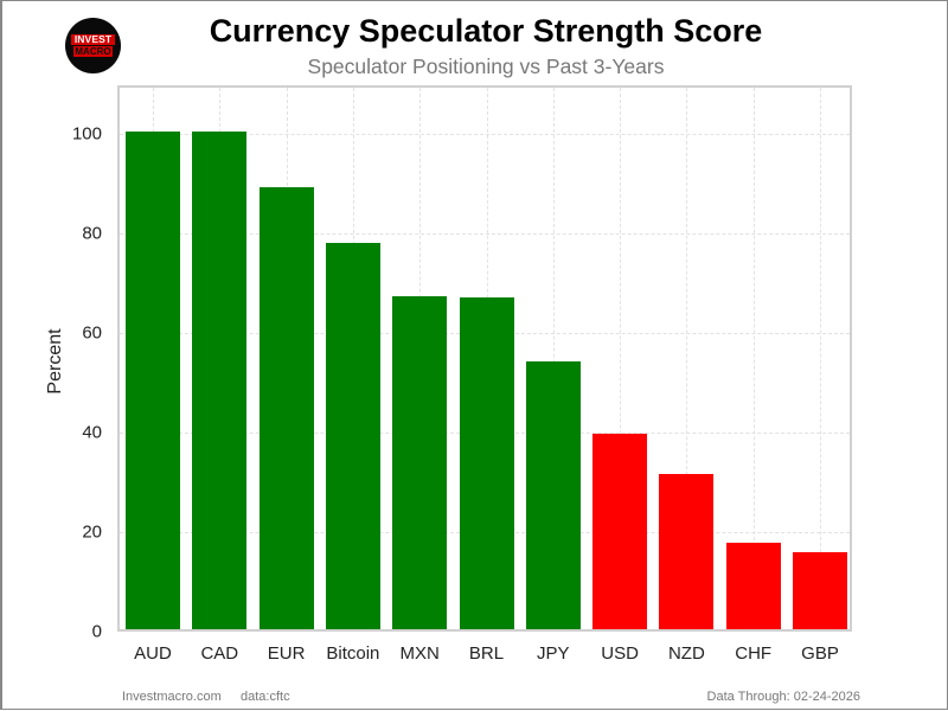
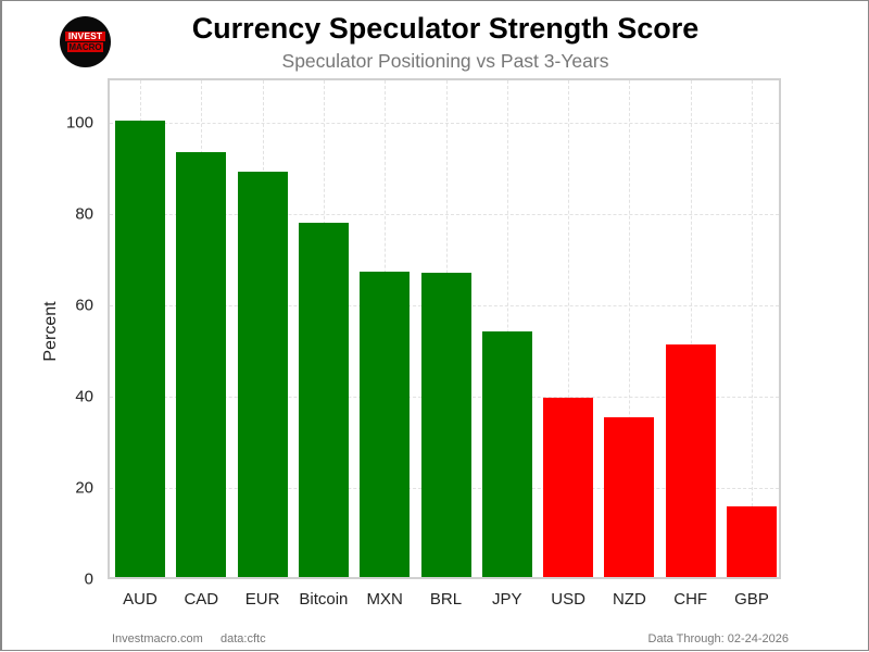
CAD: 100 -> 93
NZD: 31 -> 35
CHF: 18 -> 51
